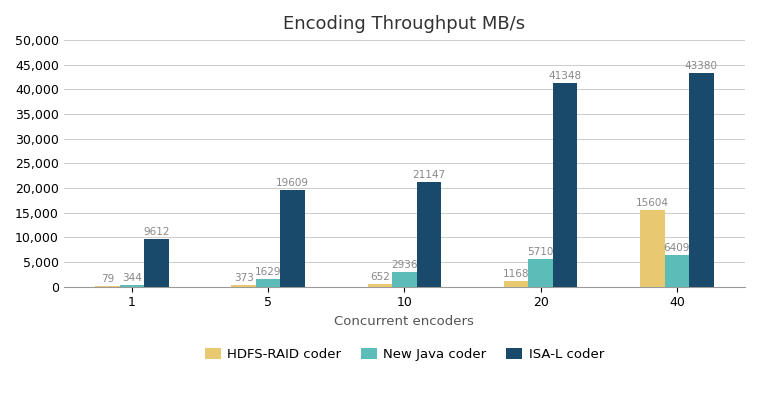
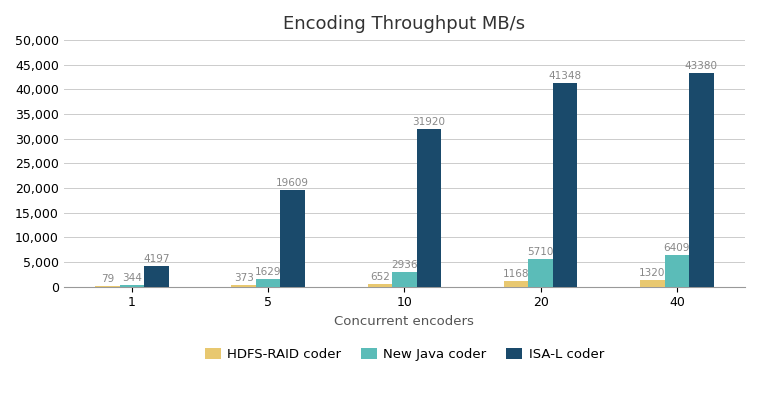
ISA-L coder/1: 9612 -> 4197
ISA-L coder/10: 21147 -> 31920
HDFS-RAID coder/40: 15604 -> 1320
